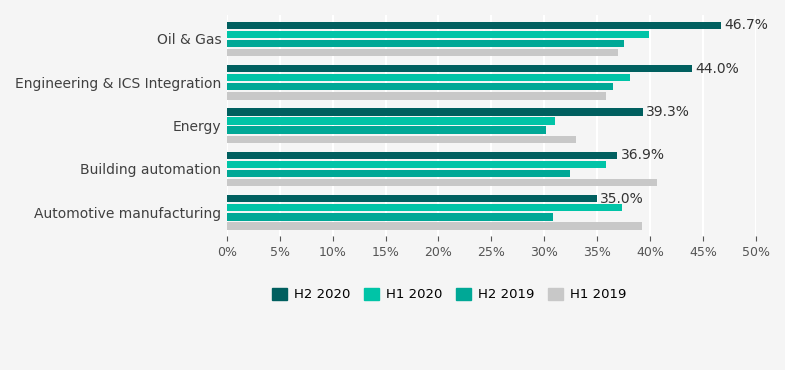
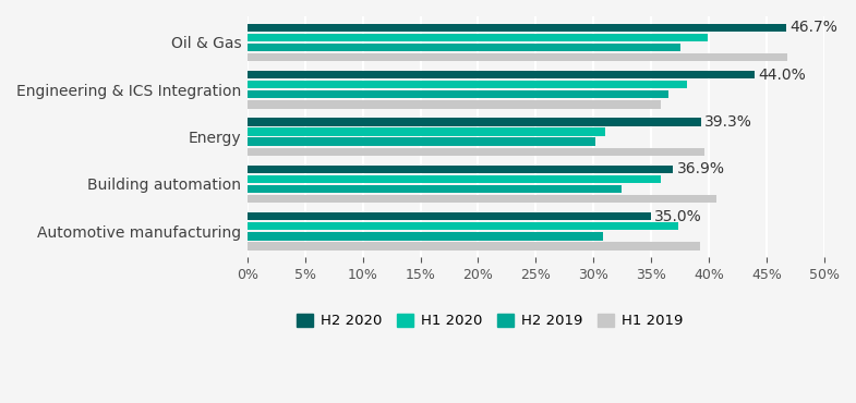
H1 2019/Oil & Gas: 37.0% -> 46.8%
H1 2019/Energy: 33.0% -> 39.6%
